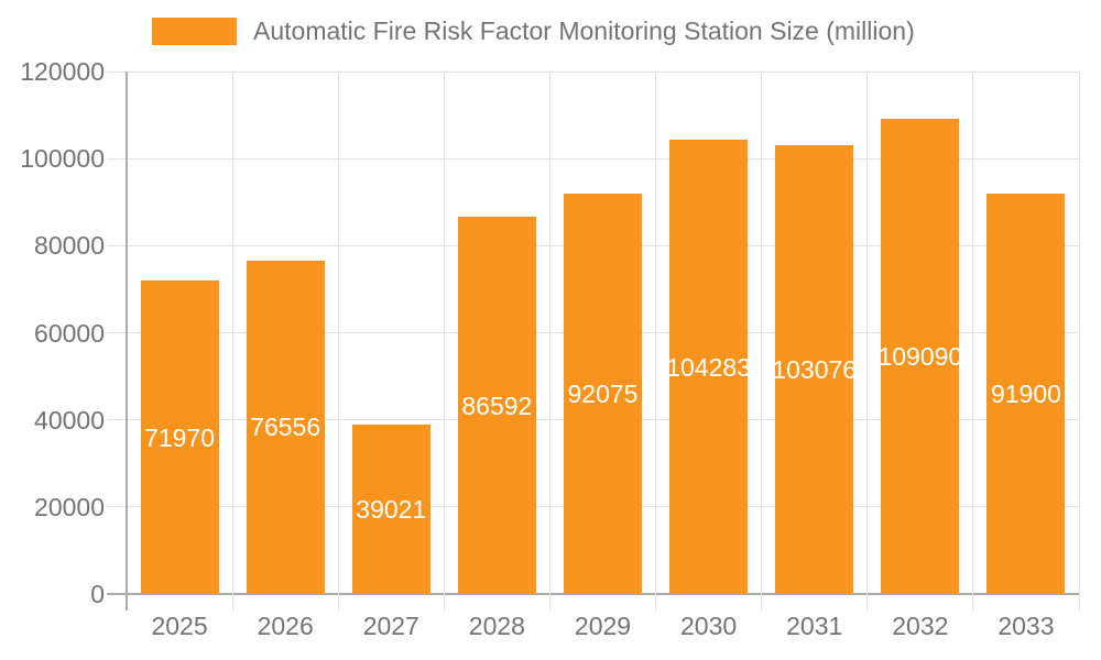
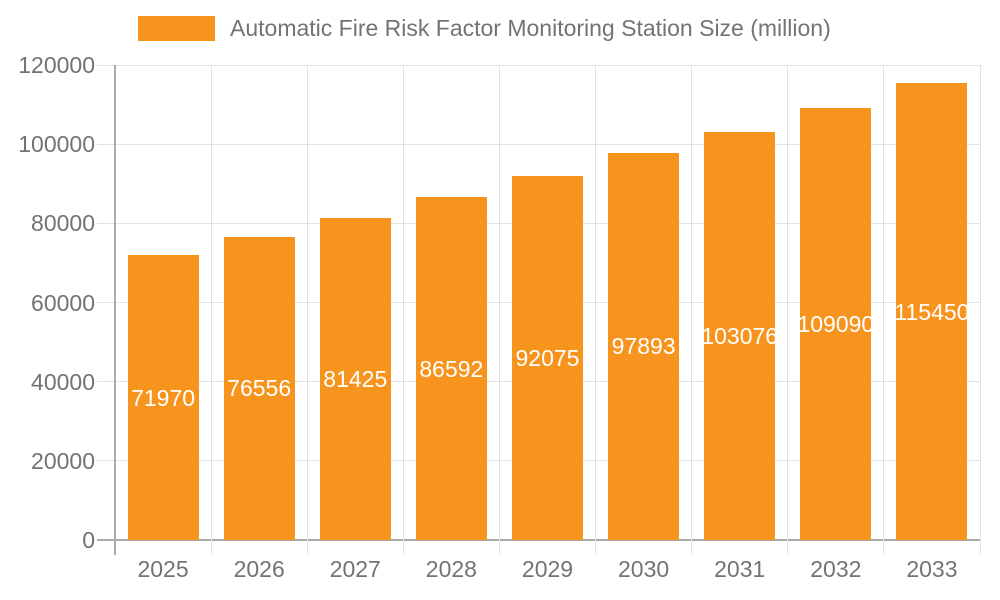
2027: 39021 -> 81425
2030: 104283 -> 97893
2033: 91900 -> 115450
